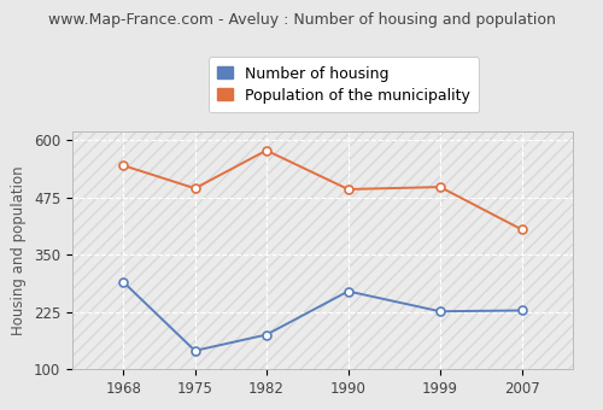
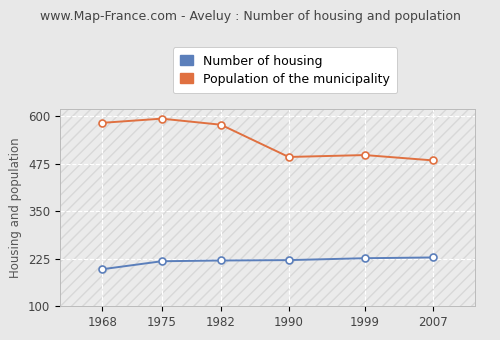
Number of housing/1968: 290 -> 197
Population of the municipality/1968: 545 -> 583
Number of housing/1975: 140 -> 218
Population of the municipality/1975: 495 -> 594
Number of housing/1982: 175 -> 220
Number of housing/1990: 270 -> 221
Population of the municipality/2007: 405 -> 484
